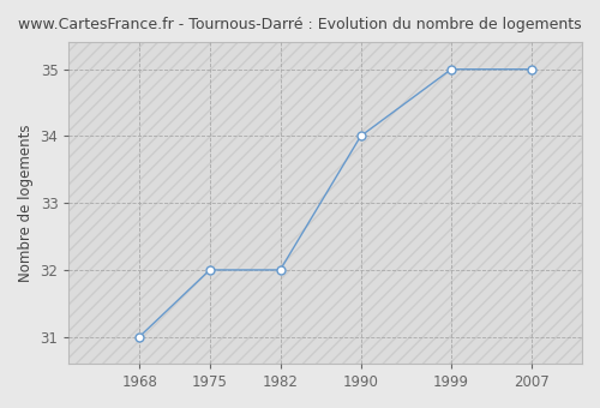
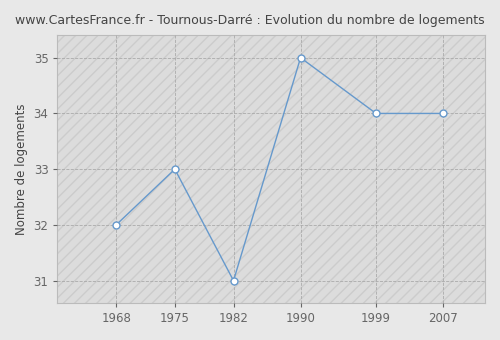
1968: 31 -> 32
1975: 32 -> 33
1982: 32 -> 31
1990: 34 -> 35
1999: 35 -> 34
2007: 35 -> 34
